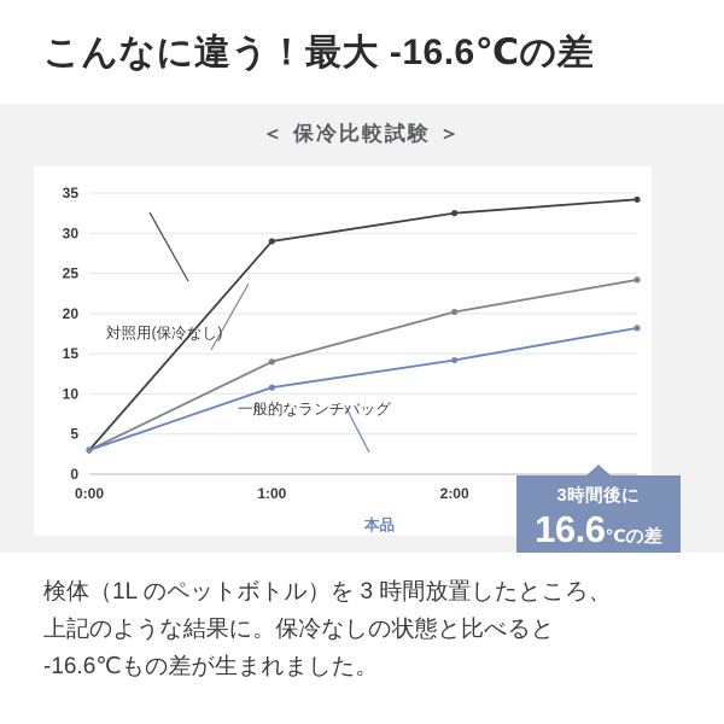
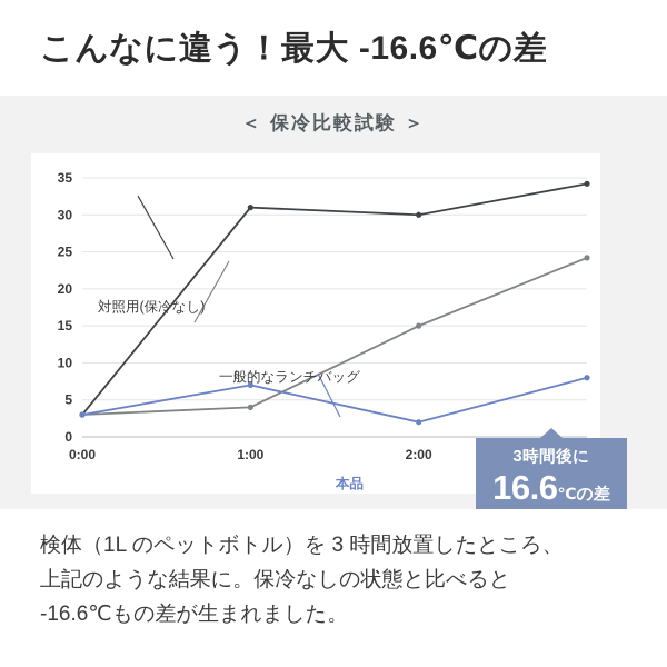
対照用(保冷なし)/1:00: 29 -> 31
一般的なランチバッグ/1:00: 14 -> 4
本品/1:00: 11 -> 7
対照用(保冷なし)/2:00: 32 -> 30
一般的なランチバッグ/2:00: 20 -> 15
本品/2:00: 14 -> 2
本品/3:00: 18 -> 8
